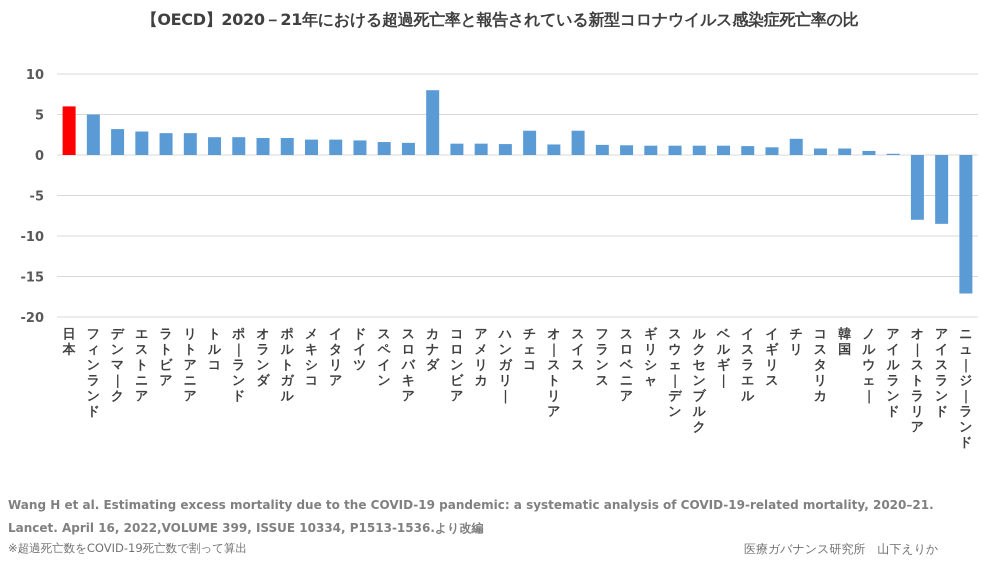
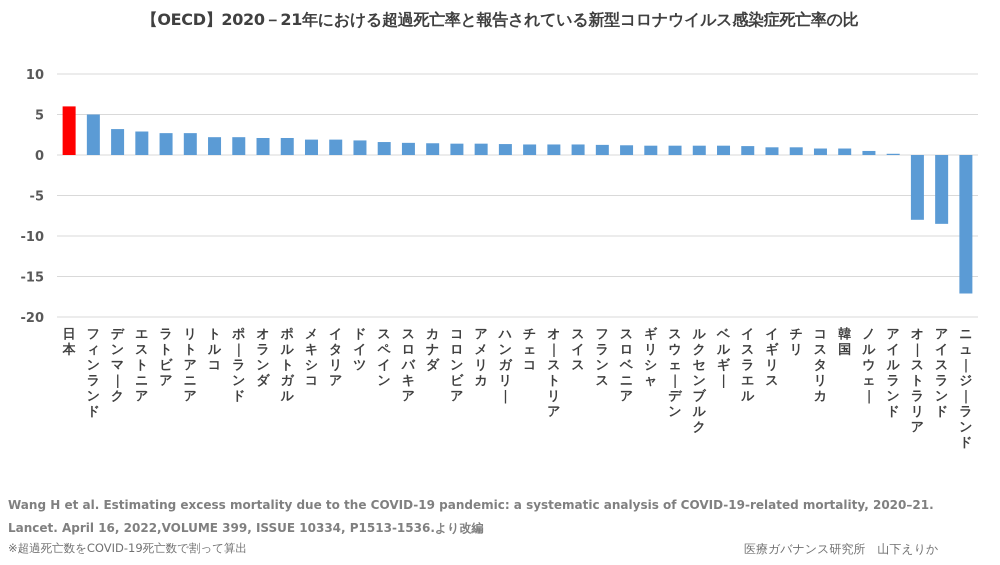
カナダ: 8 -> 1
チェコ: 3 -> 1
スイス: 3 -> 1
チリ: 2 -> 1
